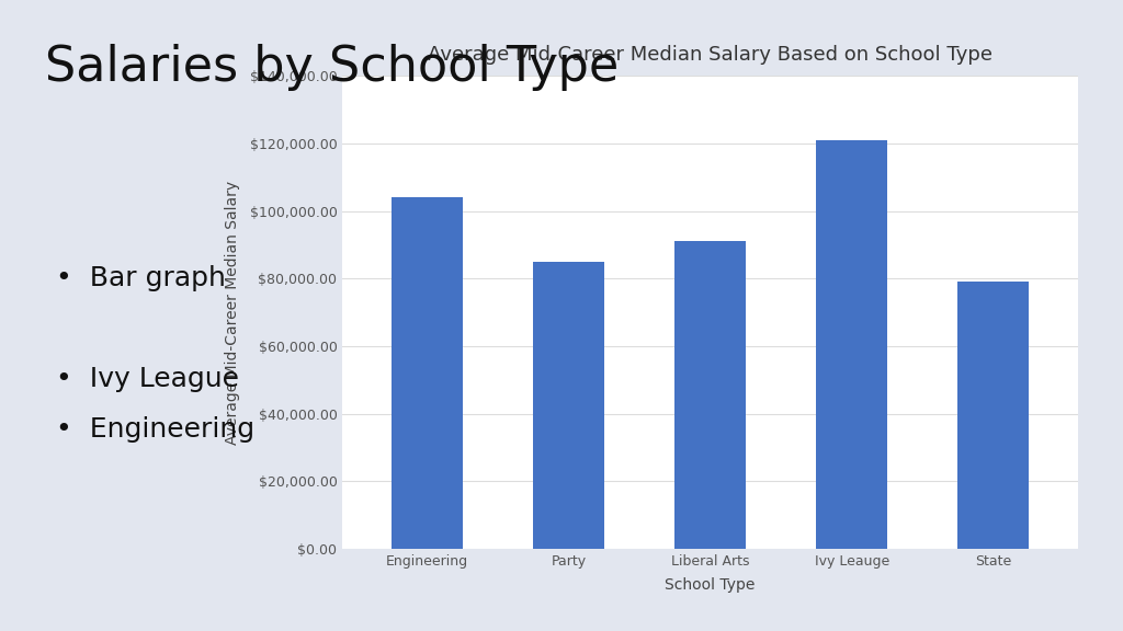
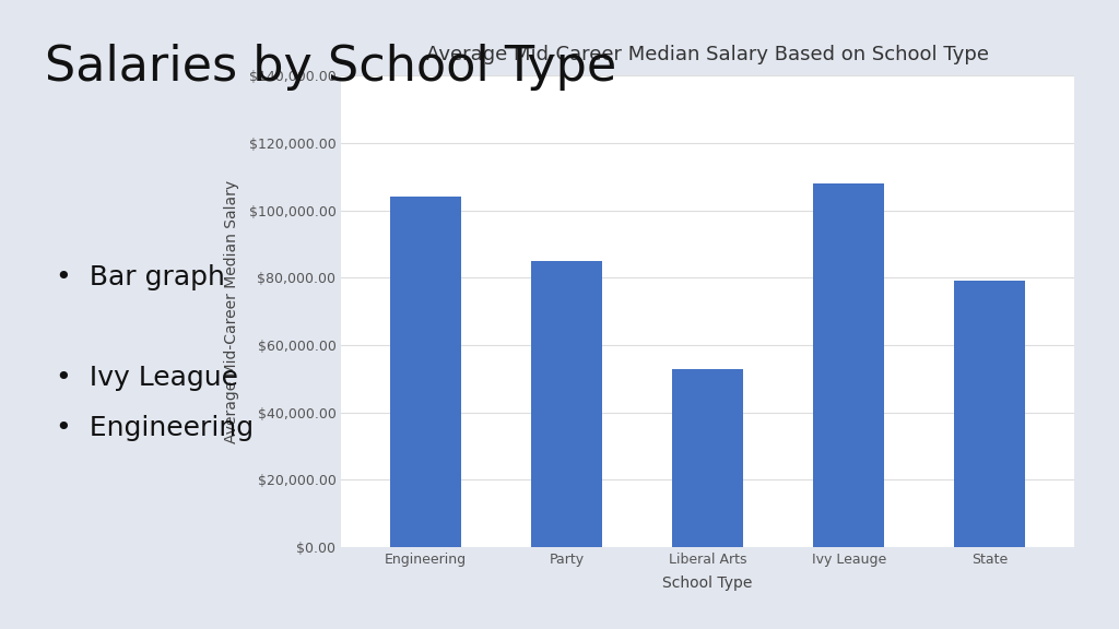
Liberal Arts: $91,000 -> $53,000
Ivy Leauge: $121,000 -> $108,000
